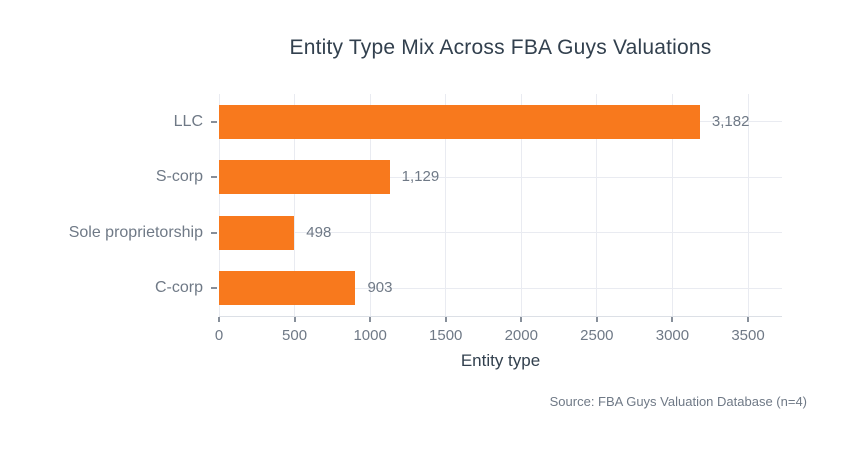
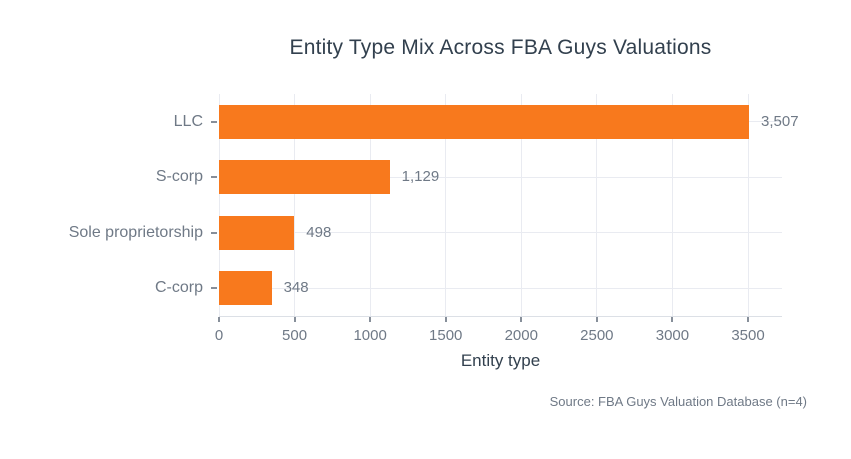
LLC: 3,182 -> 3,507
C-corp: 903 -> 348
